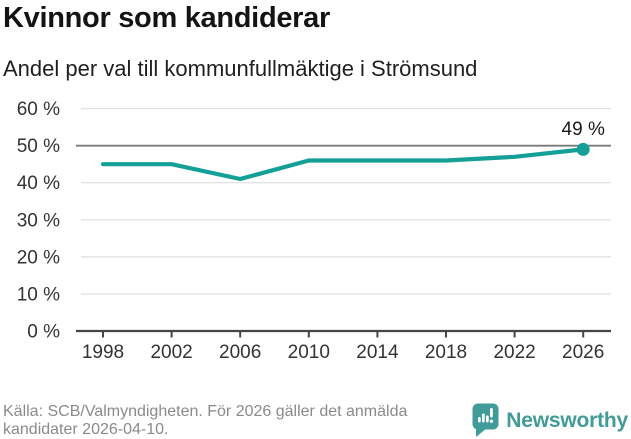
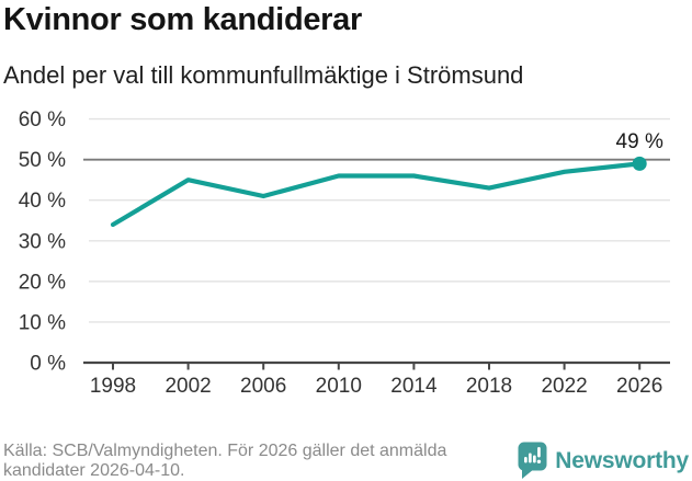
1998: 45% -> 34%
2018: 46% -> 43%
